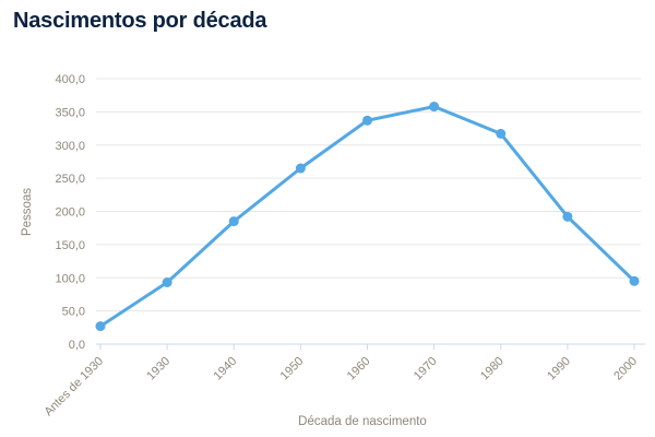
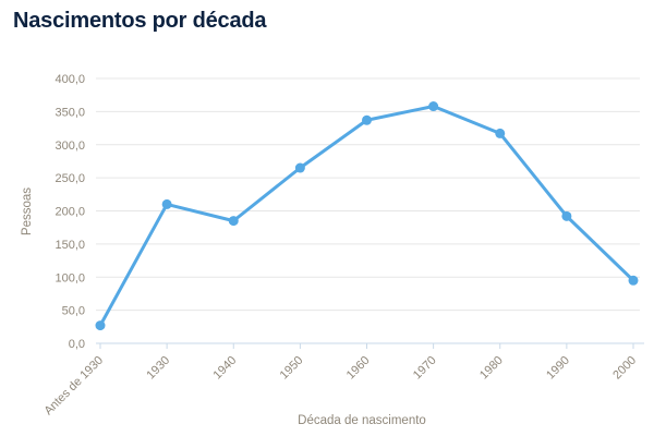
1930: 90 -> 210
